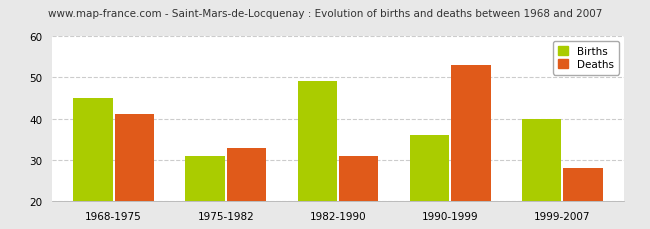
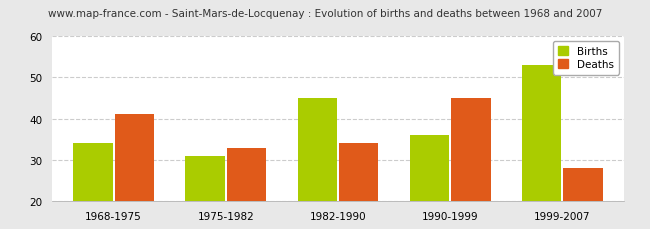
Births/1968-1975: 45 -> 34
Births/1982-1990: 49 -> 45
Deaths/1982-1990: 31 -> 34
Deaths/1990-1999: 53 -> 45
Births/1999-2007: 40 -> 53
